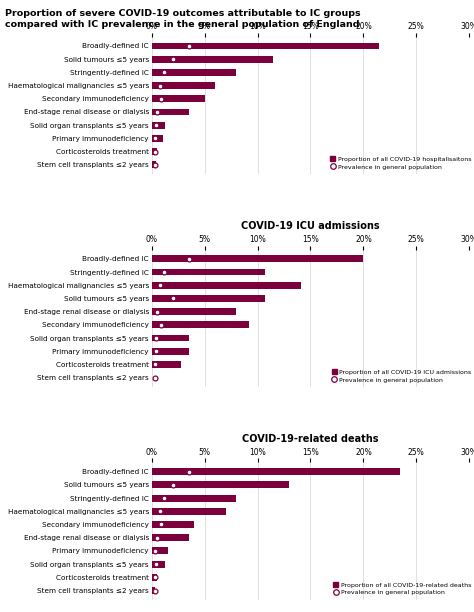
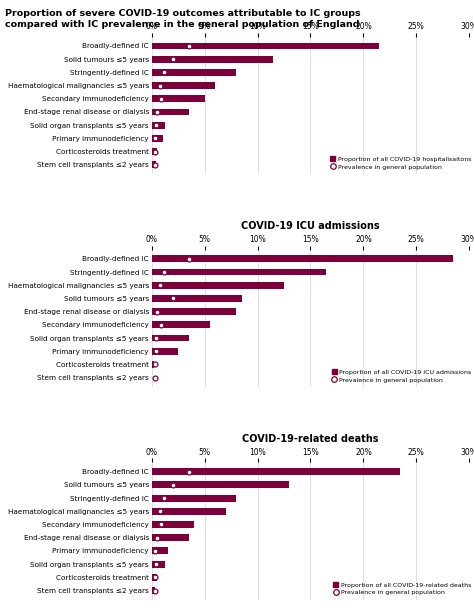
COVID-19 ICU admissions/Broadly-defined IC: 20.0% -> 28.5%
COVID-19 ICU admissions/Stringently-defined IC: 10.7% -> 16.5%
COVID-19 ICU admissions/Haematological malignancies ≤5 years: 14.1% -> 12.5%
COVID-19 ICU admissions/Solid tumours ≤5 years: 10.7% -> 8.5%
COVID-19 ICU admissions/Secondary immunodeficiency: 9.2% -> 5.5%
COVID-19 ICU admissions/Primary immunodeficiency: 3.5% -> 2.5%
COVID-19 ICU admissions/Corticosteroids treatment: 2.8% -> 0.2%
